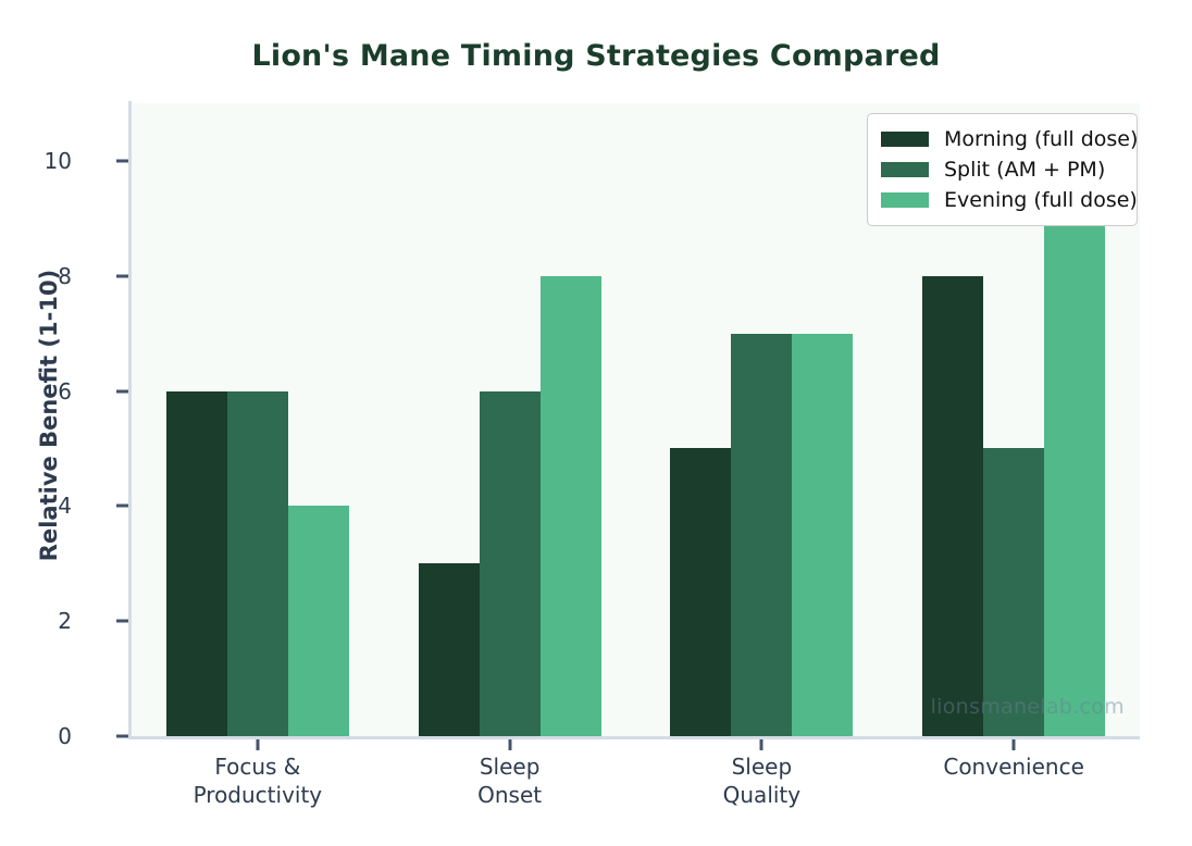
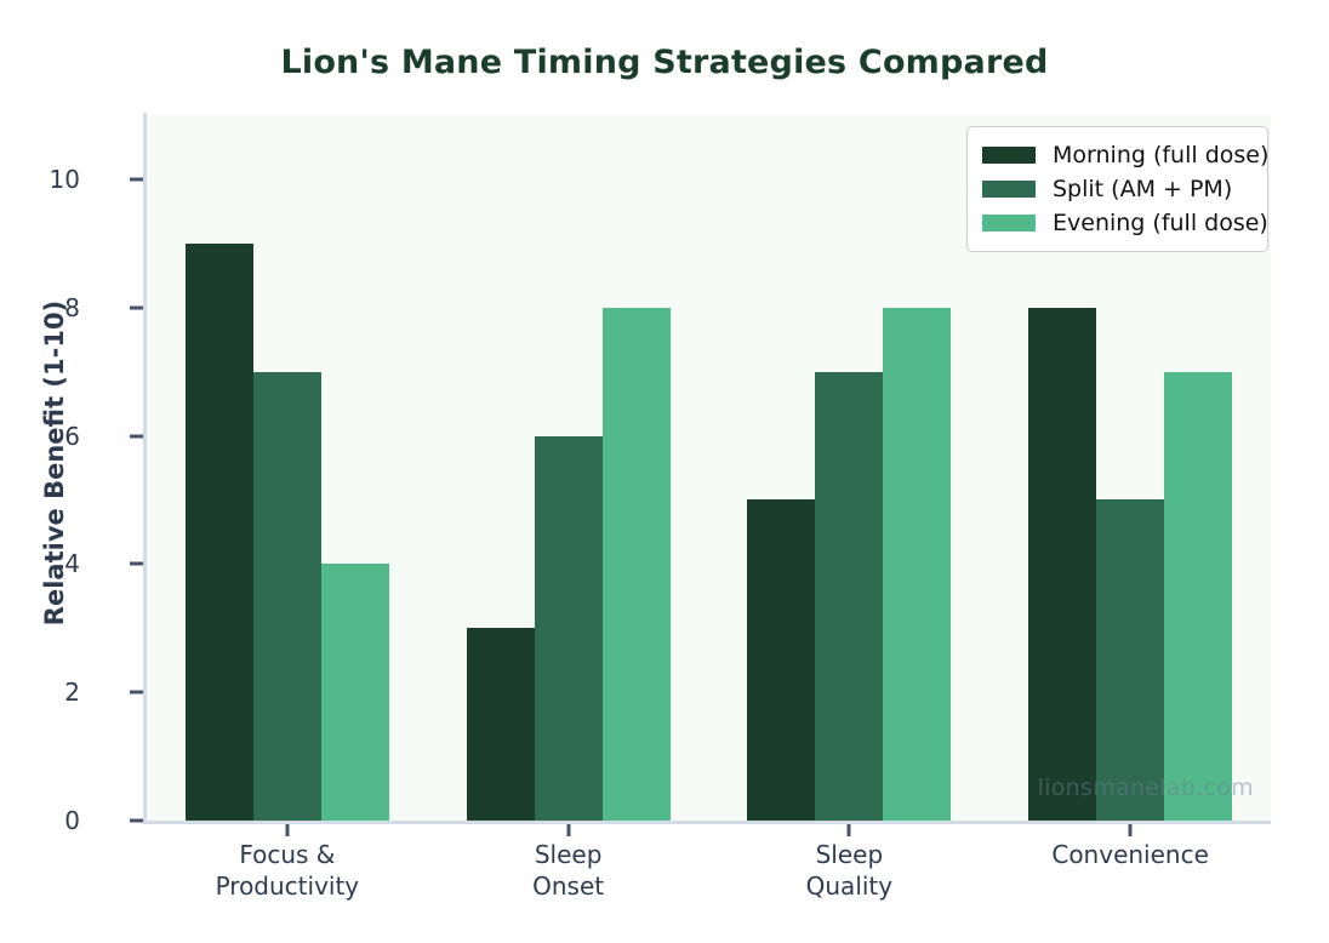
Morning (full dose)/Focus & Productivity: 6 -> 9
Split (AM + PM)/Focus & Productivity: 6 -> 7
Evening (full dose)/Sleep Quality: 7 -> 8
Evening (full dose)/Convenience: 9 -> 7
